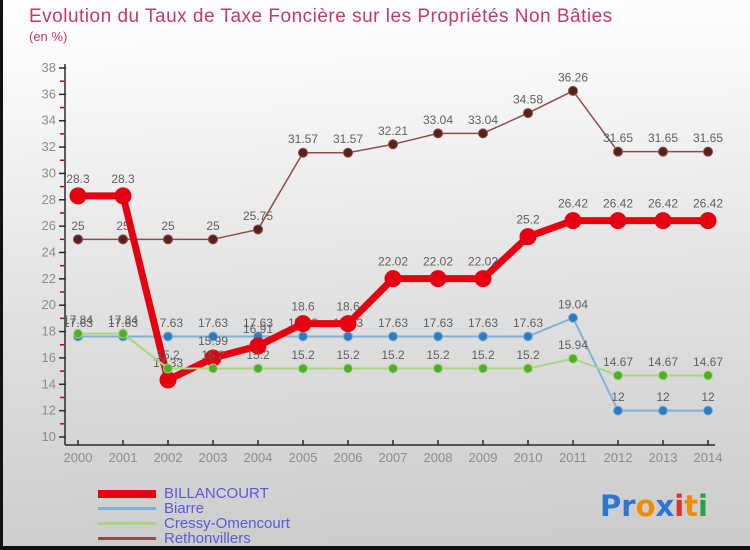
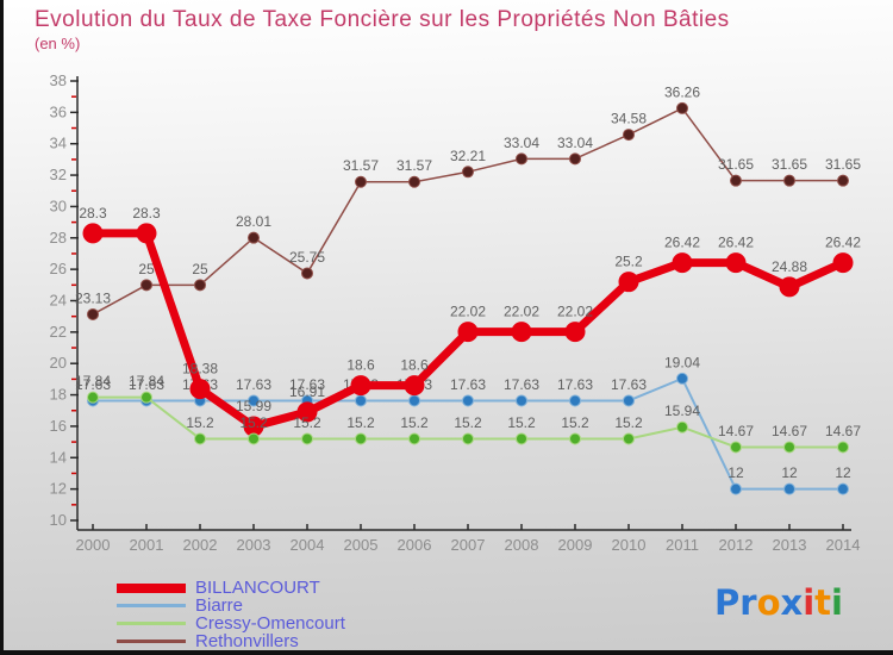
Rethonvillers/2000: 25 -> 23.13
BILLANCOURT/2002: 14.33 -> 18.38
Rethonvillers/2003: 25 -> 28.01
BILLANCOURT/2013: 26.42 -> 24.88
